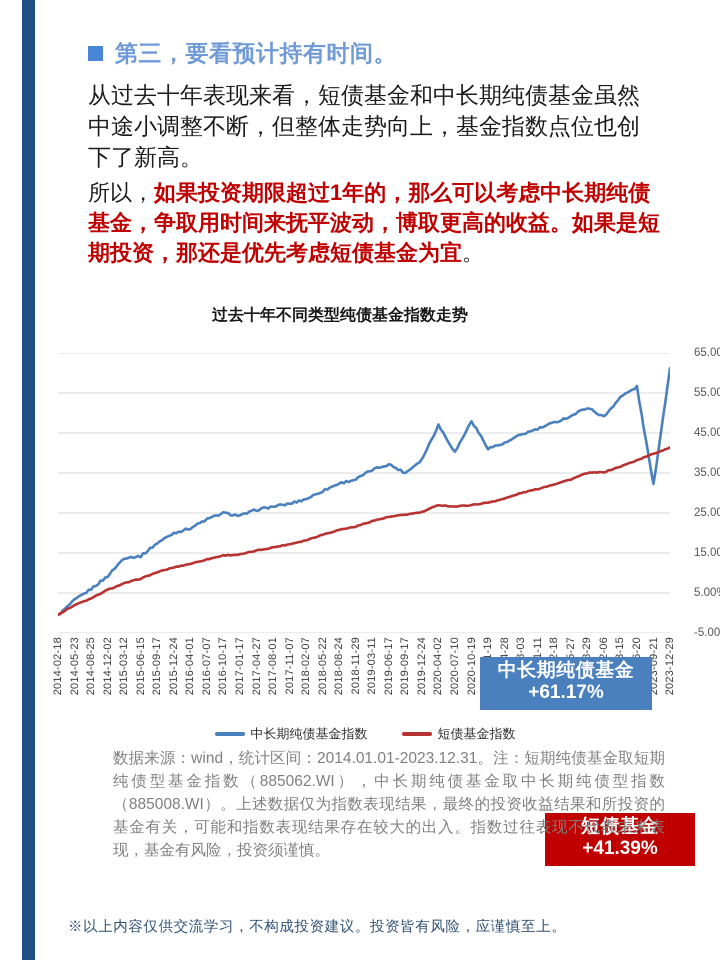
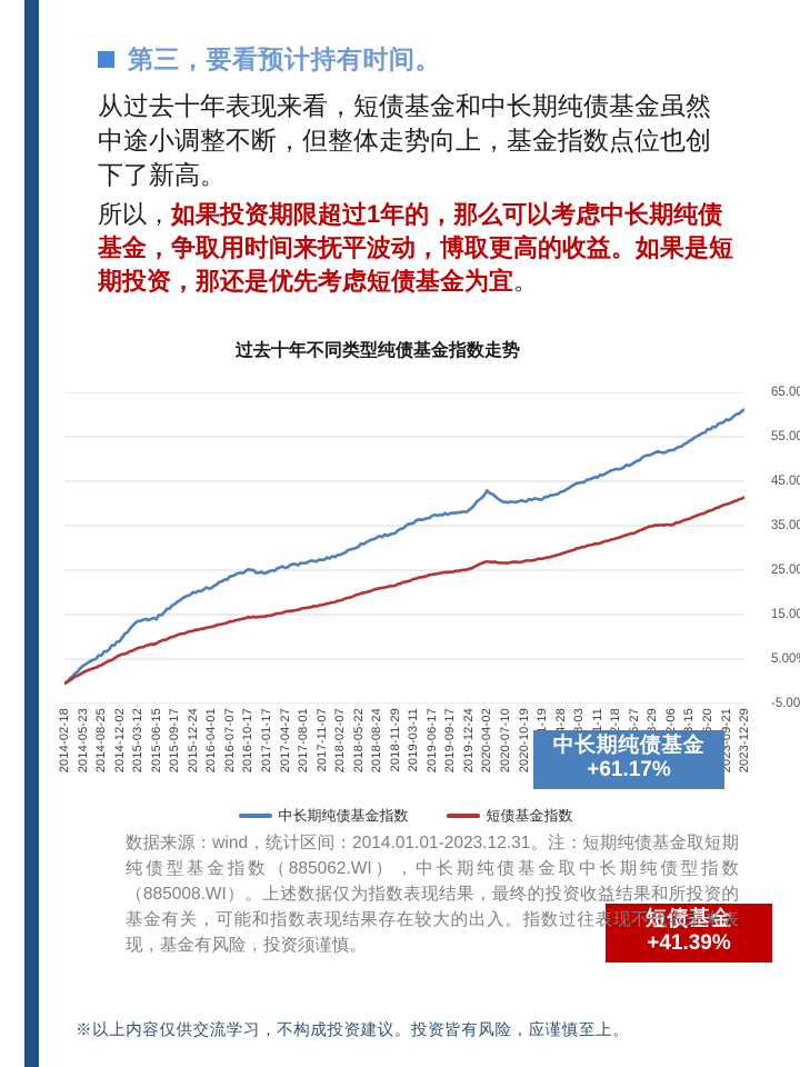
中长期纯债基金指数/2019-09-17: 35% -> 38%
中长期纯债基金指数/2020-04-02: 47% -> 43%
中长期纯债基金指数/2020-10-19: 48% -> 41%
中长期纯债基金指数/2022-12-06: 49% -> 52%
中长期纯债基金指数/2023-09-21: 32% -> 59%
